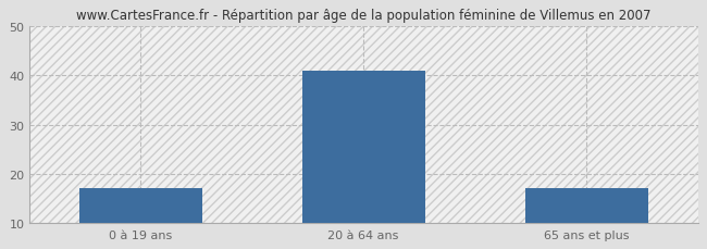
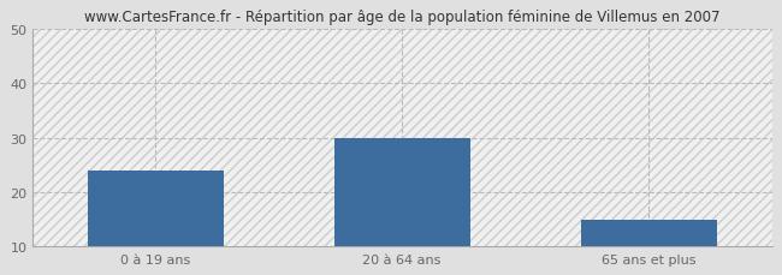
0 à 19 ans: 17 -> 24
20 à 64 ans: 41 -> 30
65 ans et plus: 17 -> 15
